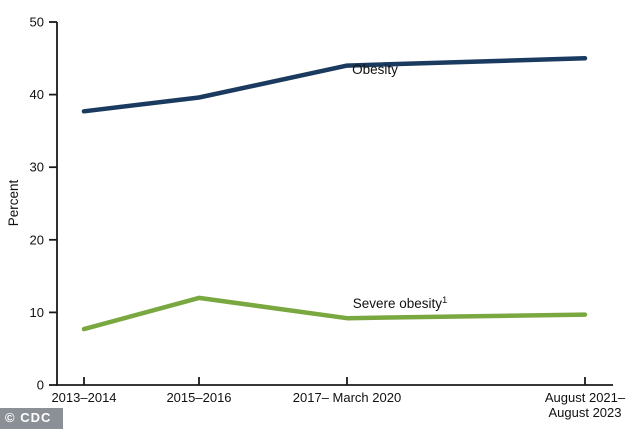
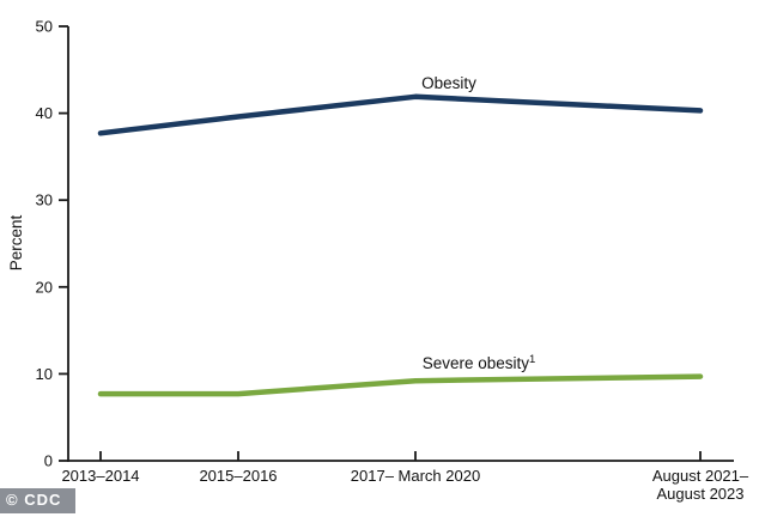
Severe obesity/2015–2016: 12 -> 8
Obesity/2017– March 2020: 44 -> 42
Obesity/August 2021– August 2023: 45 -> 40
